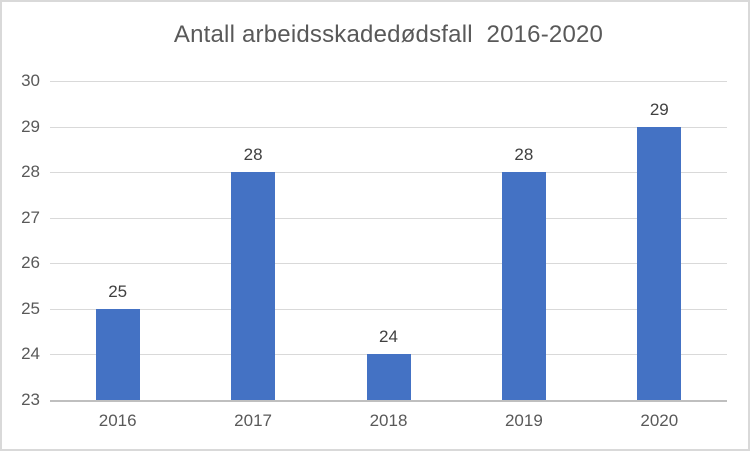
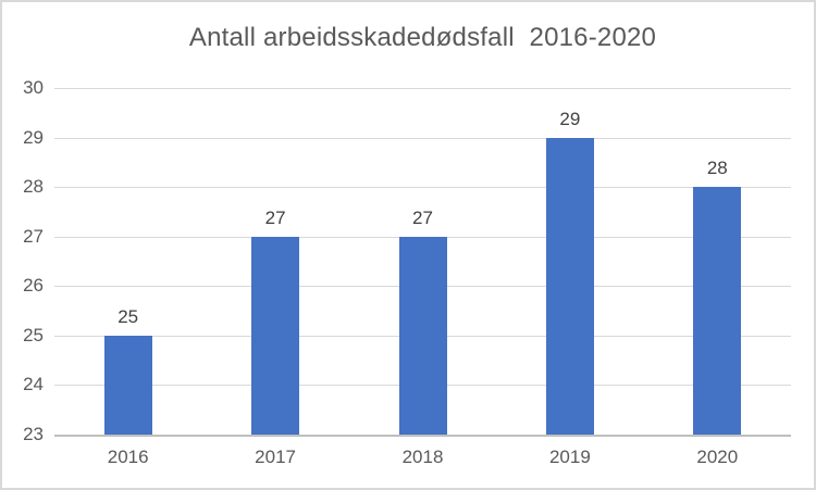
2017: 28 -> 27
2018: 24 -> 27
2019: 28 -> 29
2020: 29 -> 28
